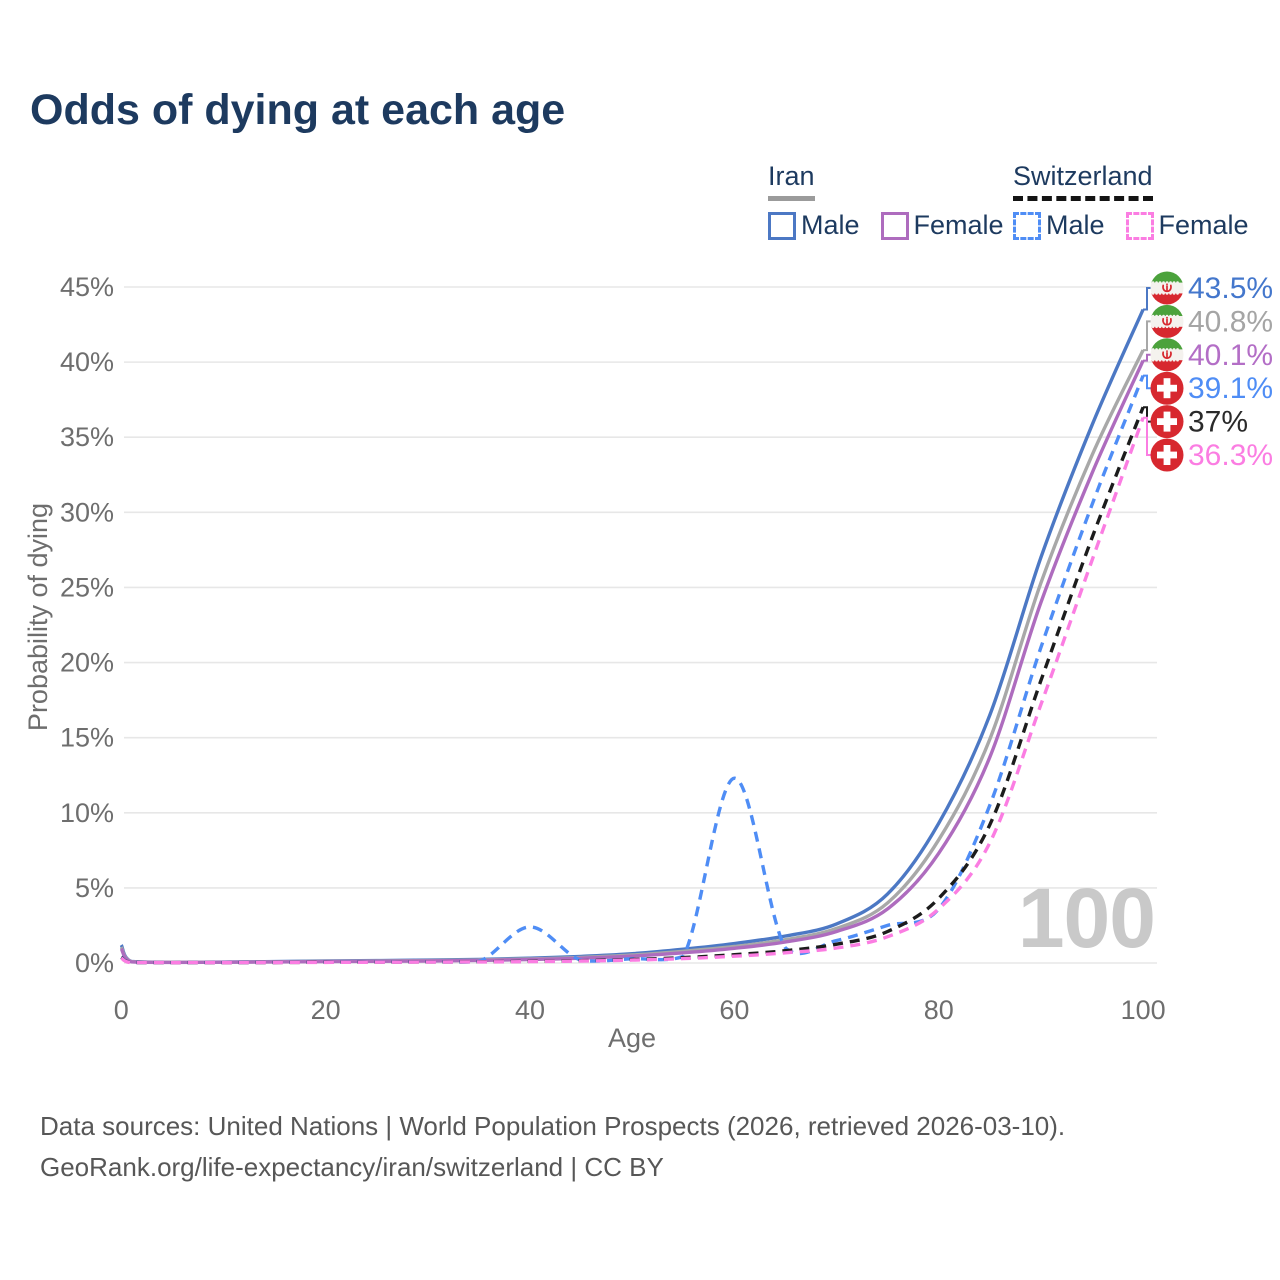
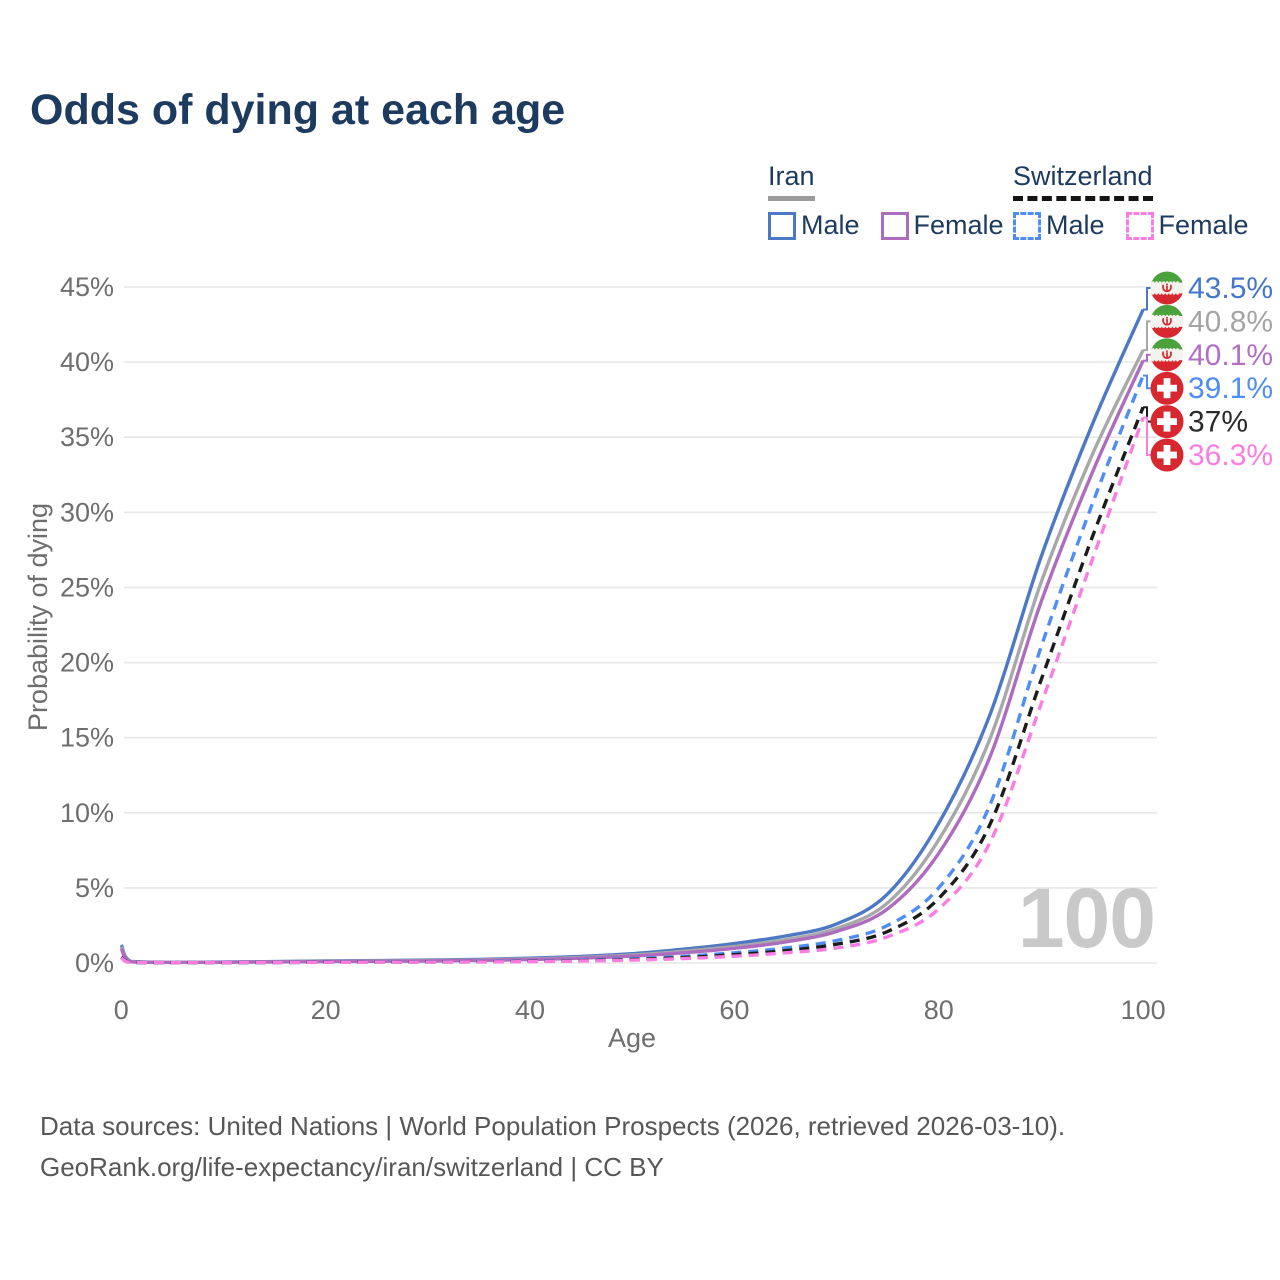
Switzerland Male/40: 2.4% -> 0.1%
Switzerland Male/60: 12.3% -> 0.7%
Switzerland Male/80: 3.6% -> 5.0%
